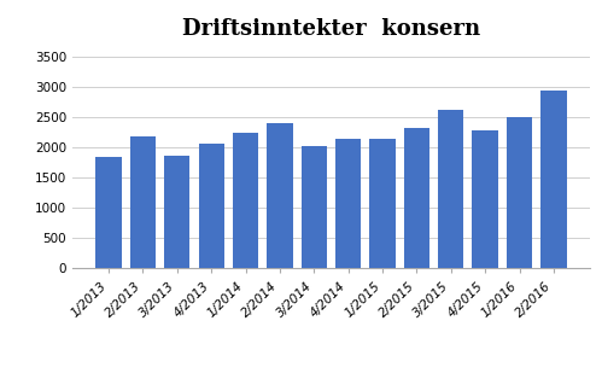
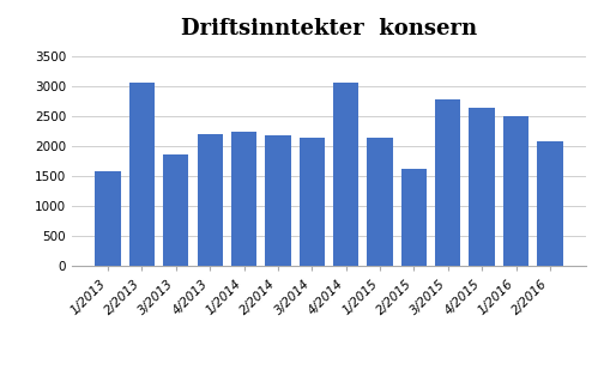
1/2013: 1850 -> 1580
2/2013: 2180 -> 3060
4/2013: 2080 -> 2200
2/2014: 2400 -> 2180
3/2014: 2020 -> 2140
4/2014: 2150 -> 3060
2/2015: 2320 -> 1620
3/2015: 2620 -> 2780
4/2015: 2280 -> 2640
2/2016: 2950 -> 2080
